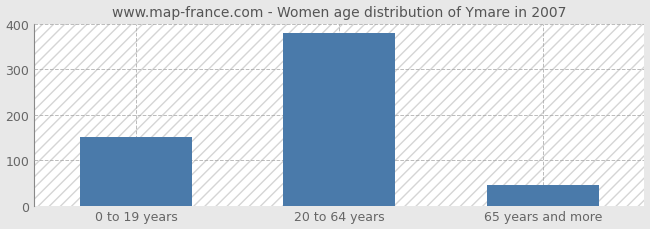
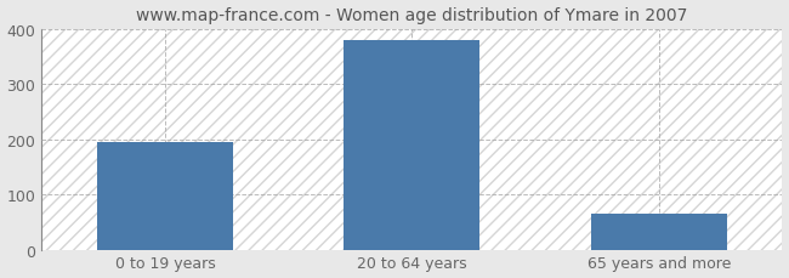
0 to 19 years: 150 -> 195
65 years and more: 45 -> 65
